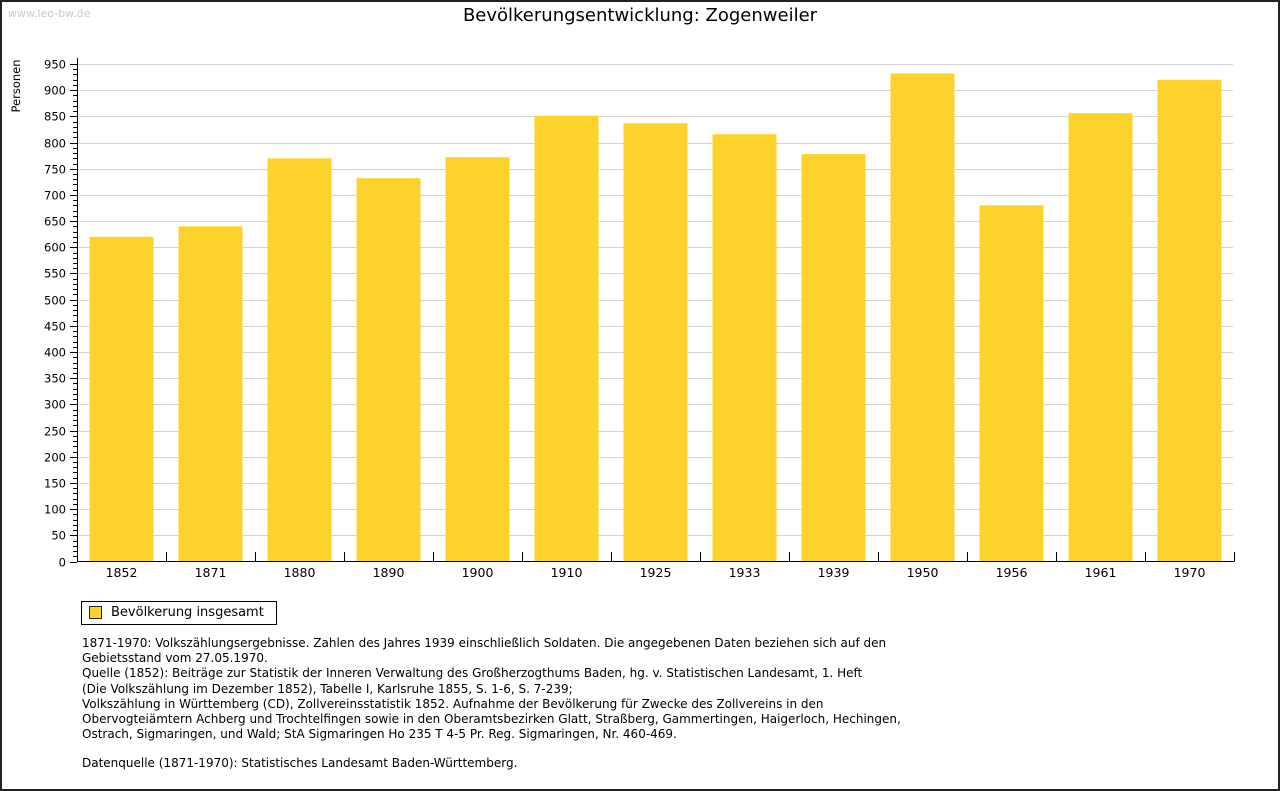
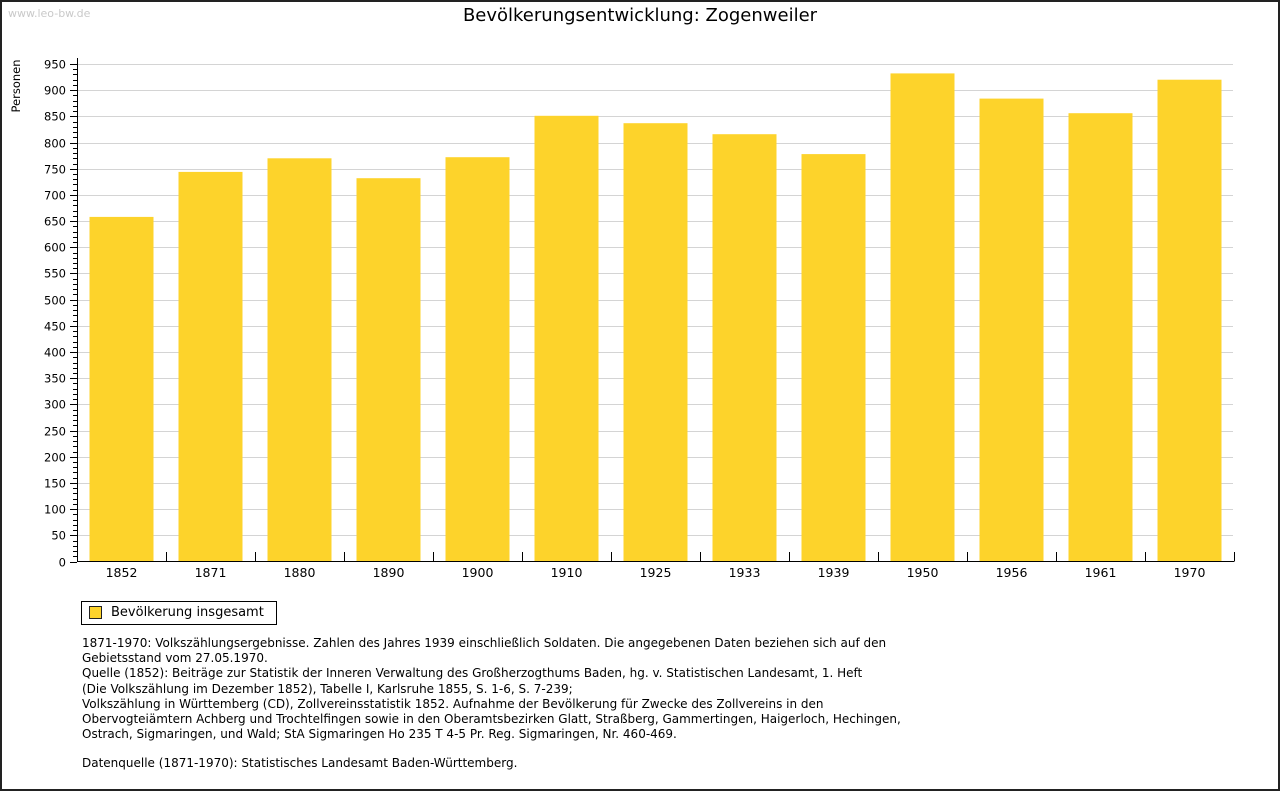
1852: 620 -> 660
1871: 640 -> 740
1956: 680 -> 880
